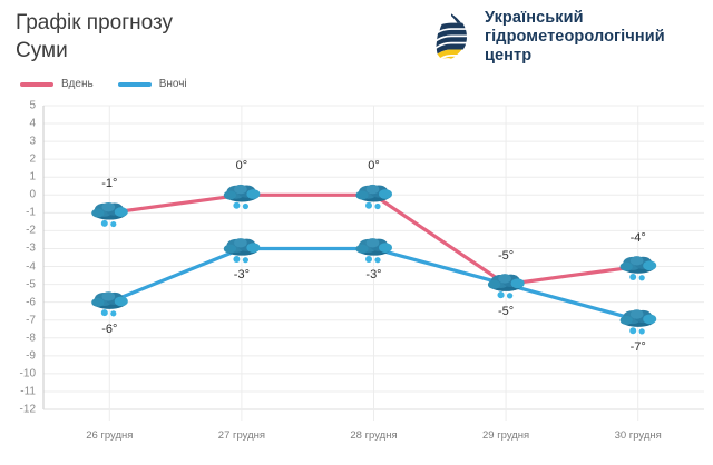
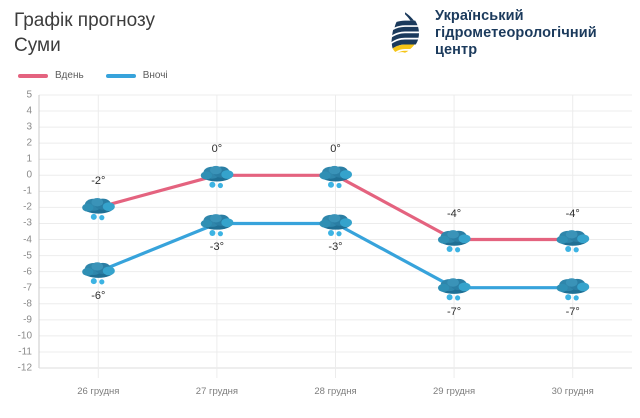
Вдень/26 грудня: -1° -> -2°
Вдень/29 грудня: -5° -> -4°
Вночі/29 грудня: -5° -> -7°
